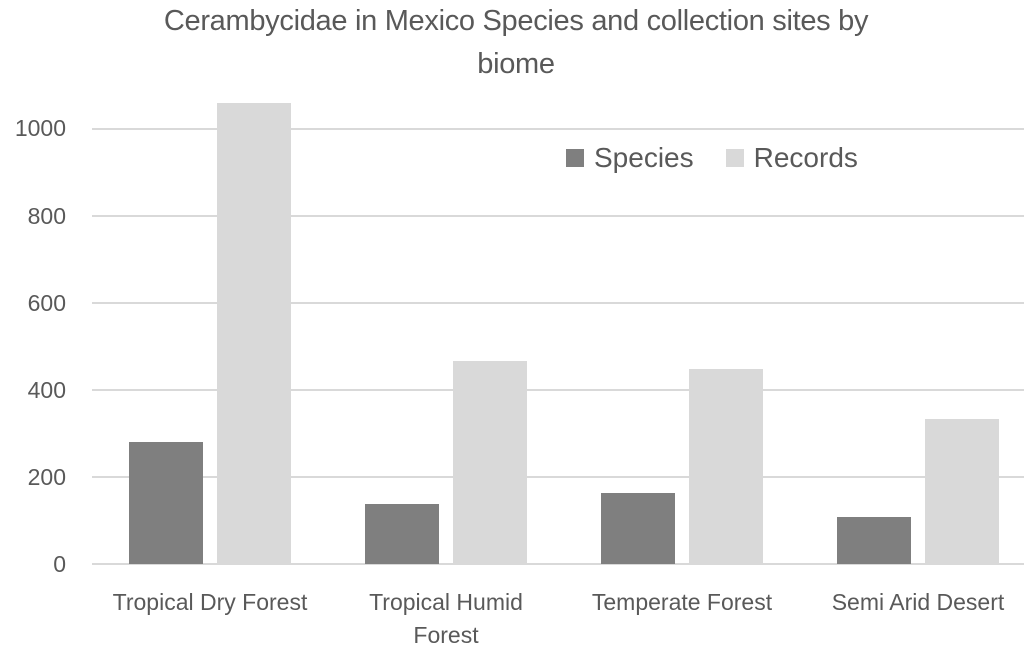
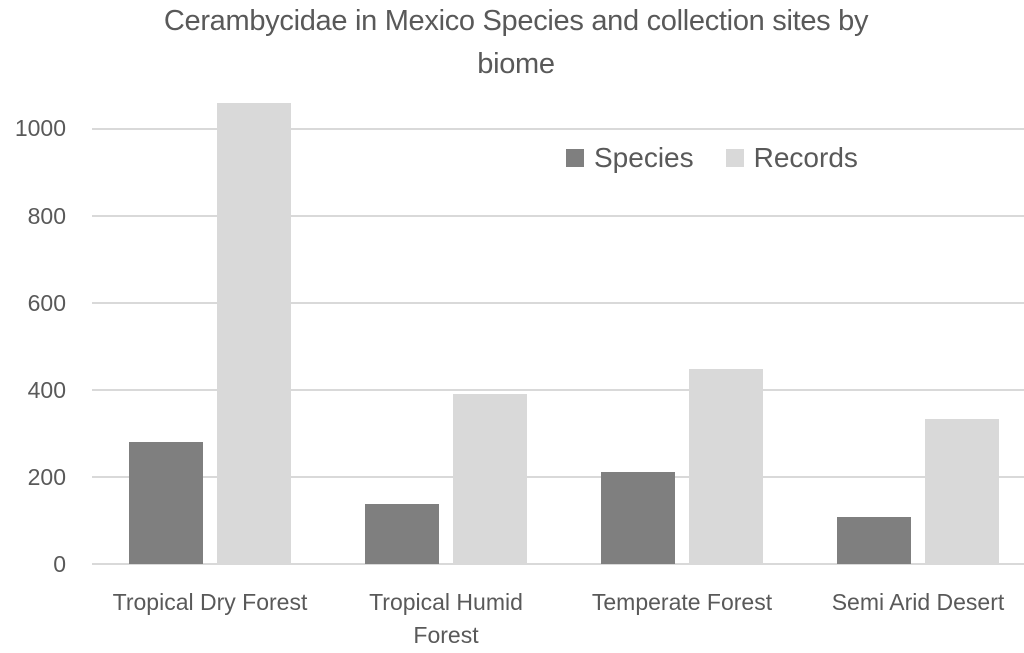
Records/Tropical Humid Forest: 470 -> 390
Species/Temperate Forest: 160 -> 210
